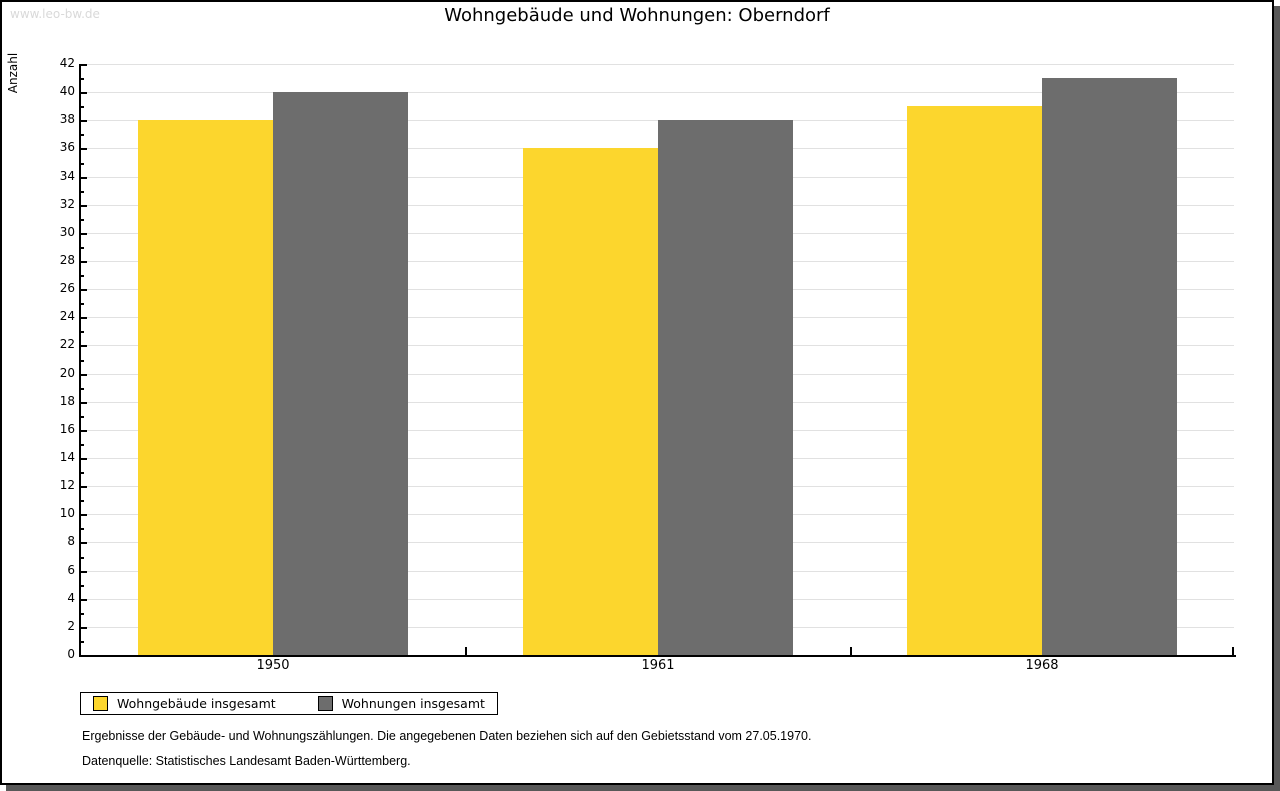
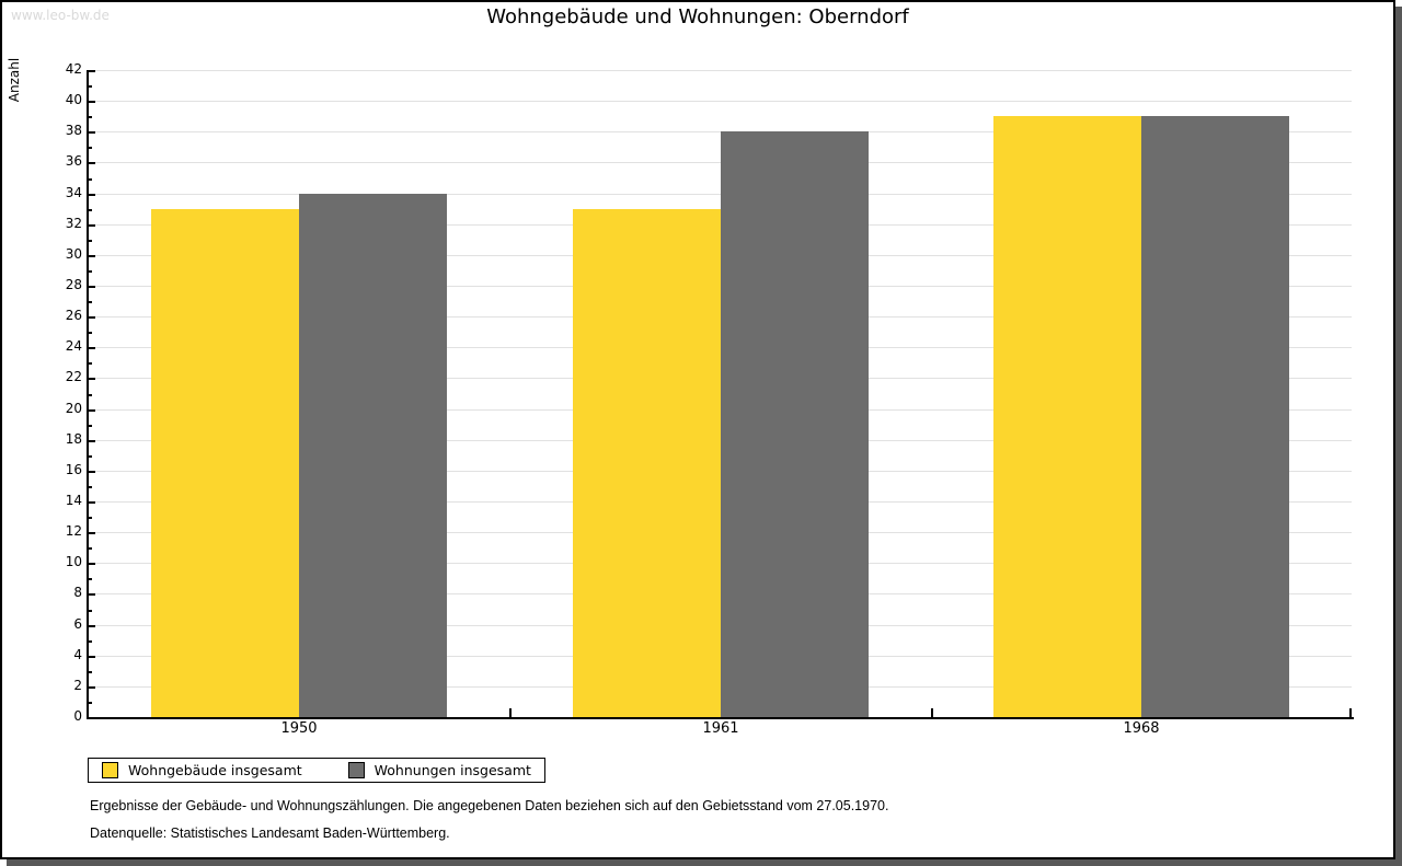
Wohngebäude insgesamt/1950: 38 -> 33
Wohnungen insgesamt/1950: 40 -> 34
Wohngebäude insgesamt/1961: 36 -> 33
Wohnungen insgesamt/1968: 41 -> 39
